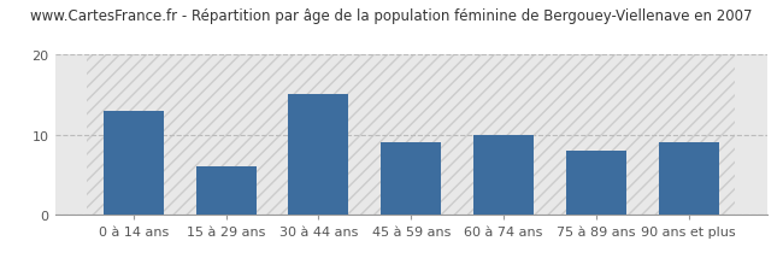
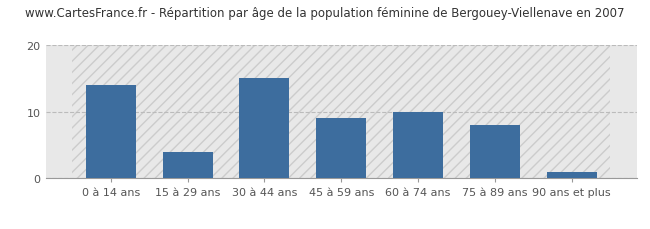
0 à 14 ans: 13 -> 14
15 à 29 ans: 6 -> 4
90 ans et plus: 9 -> 1
